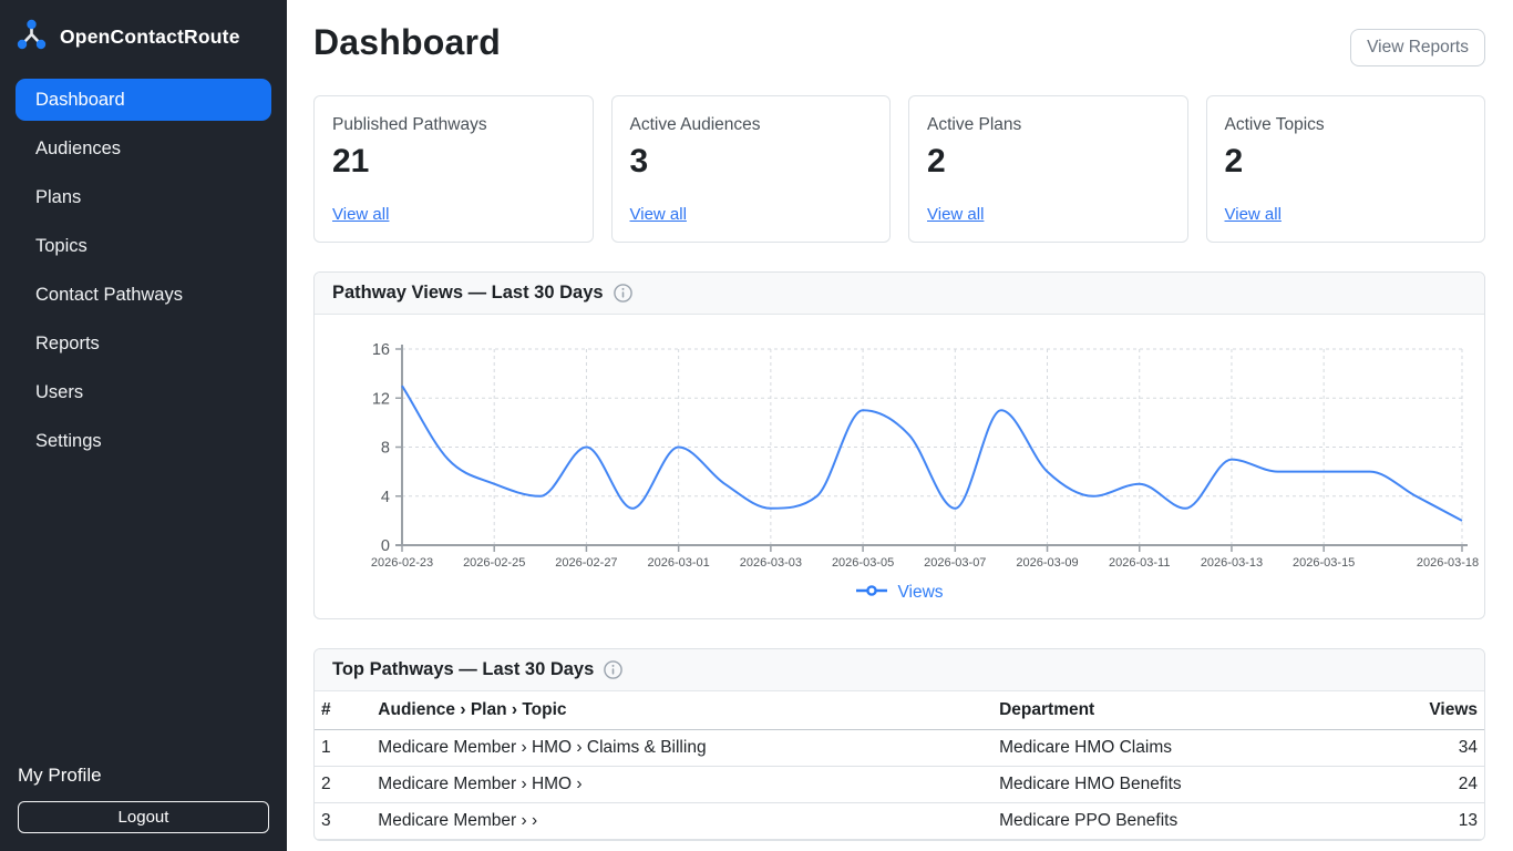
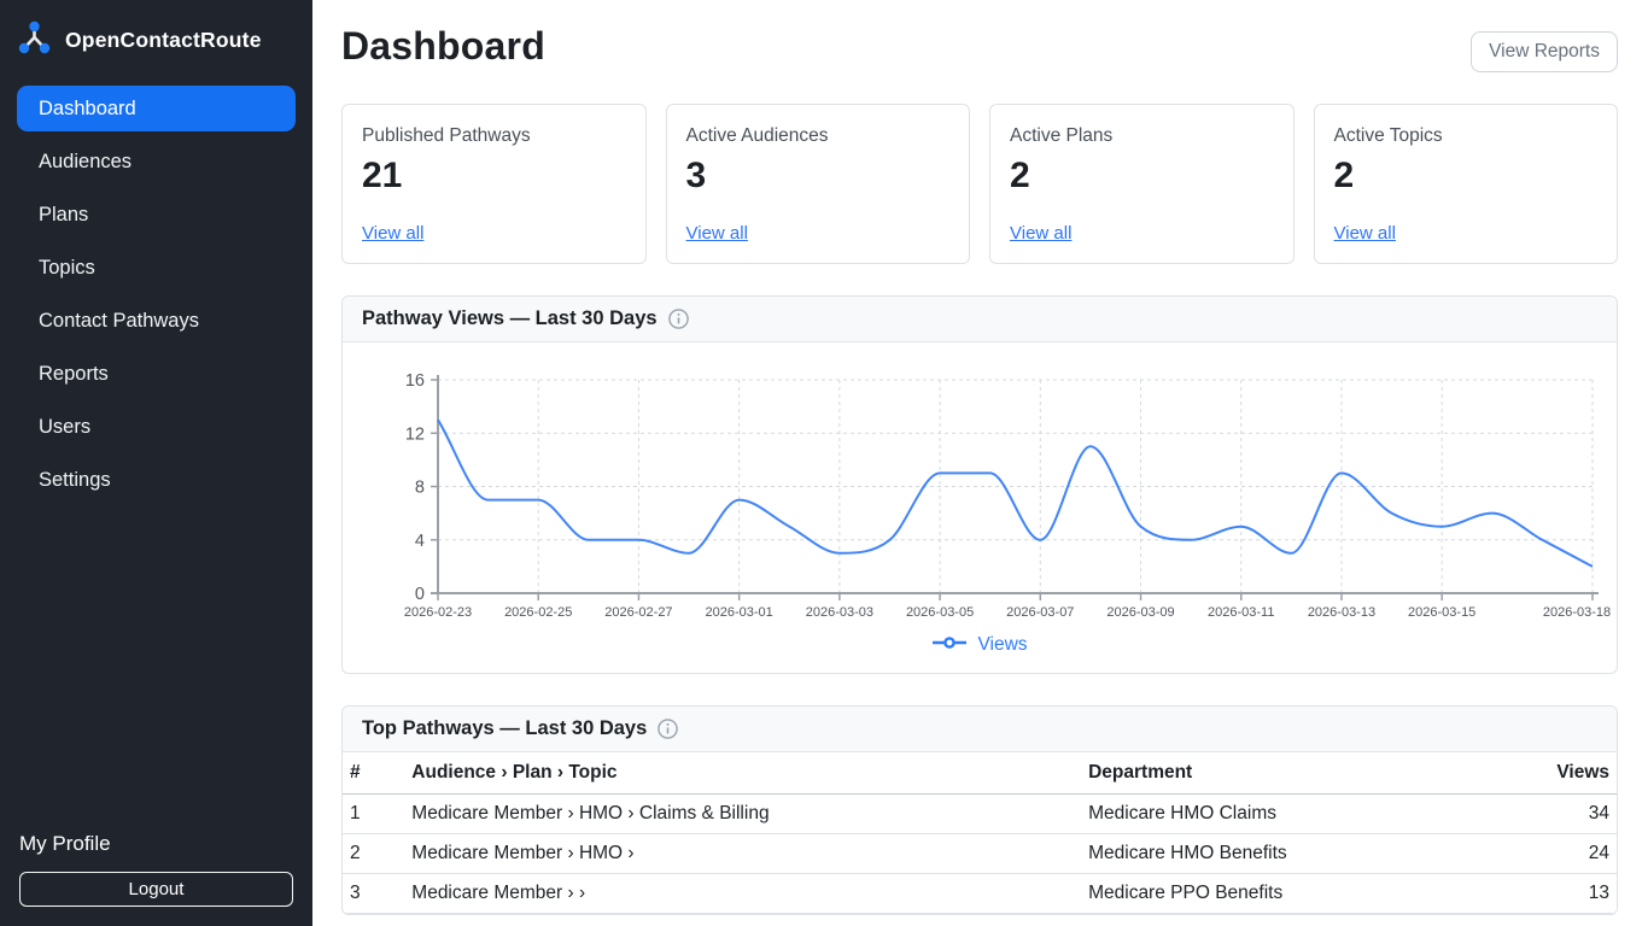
2026-02-25: 5 -> 7
2026-02-27: 8 -> 4
2026-03-01: 8 -> 7
2026-03-05: 11 -> 9
2026-03-07: 3 -> 4
2026-03-09: 6 -> 5
2026-03-13: 7 -> 9
2026-03-15: 6 -> 5
